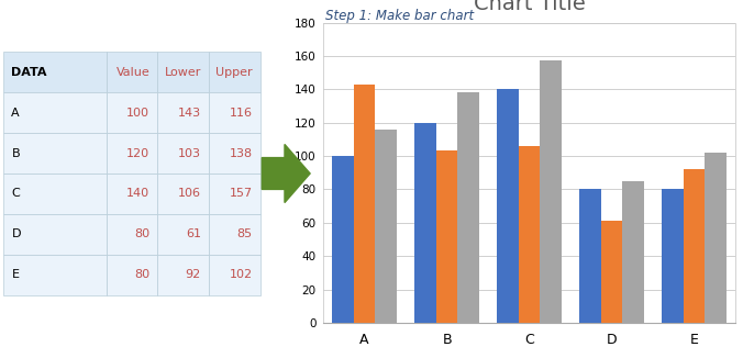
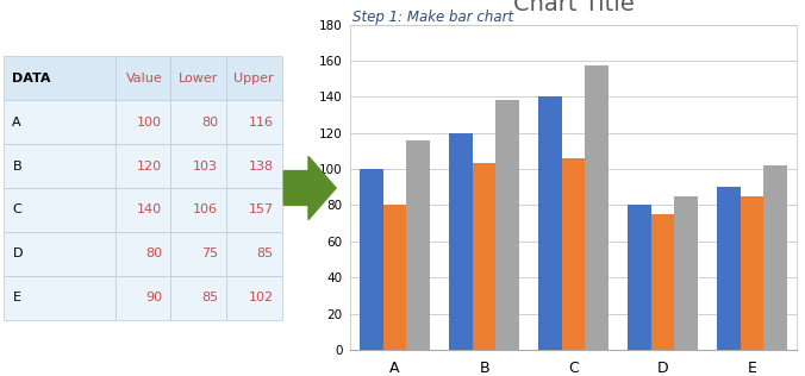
Lower/A: 143 -> 80
Lower/D: 61 -> 75
Value/E: 80 -> 90
Lower/E: 92 -> 85
